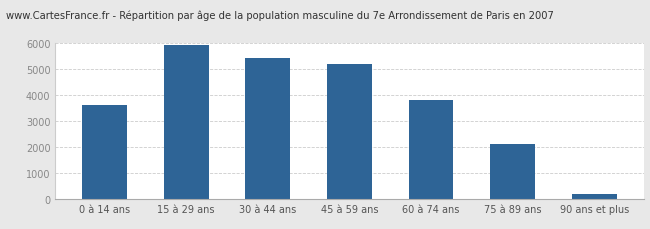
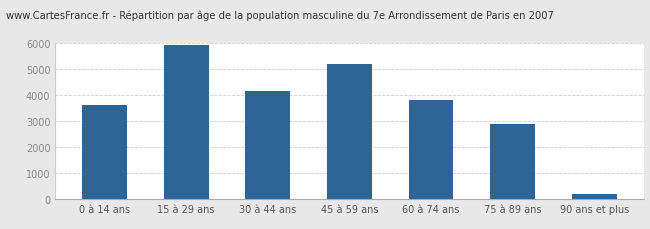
30 à 44 ans: 5420 -> 4150
75 à 89 ans: 2100 -> 2900
